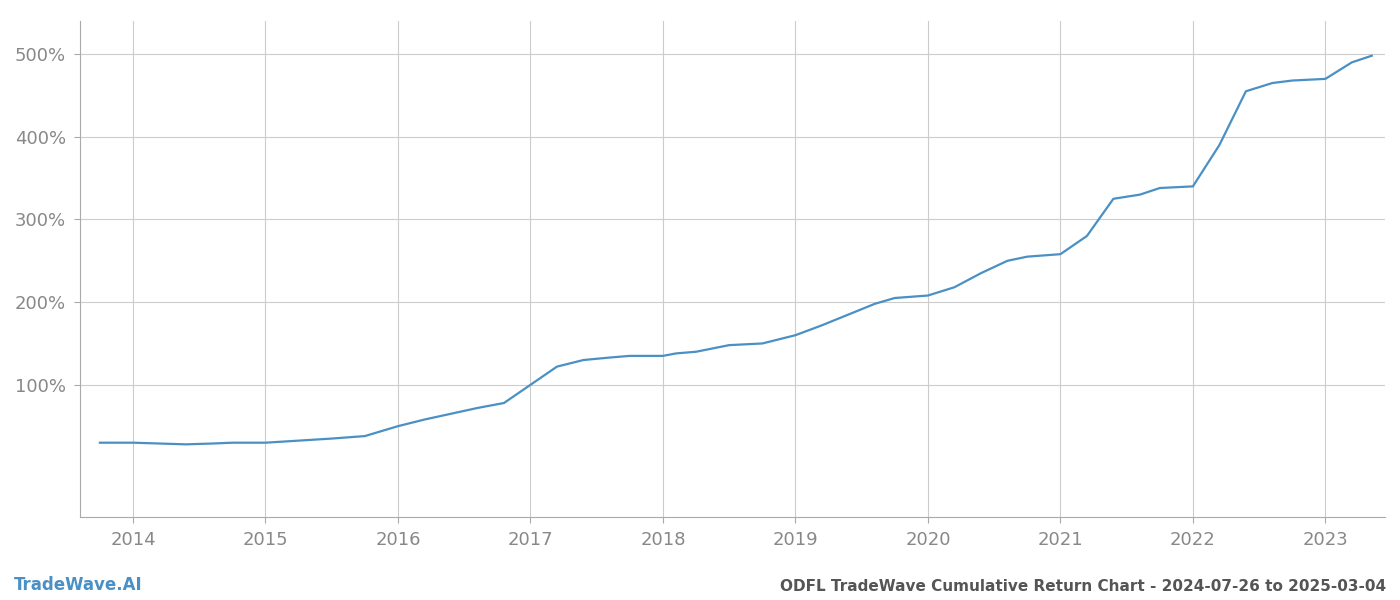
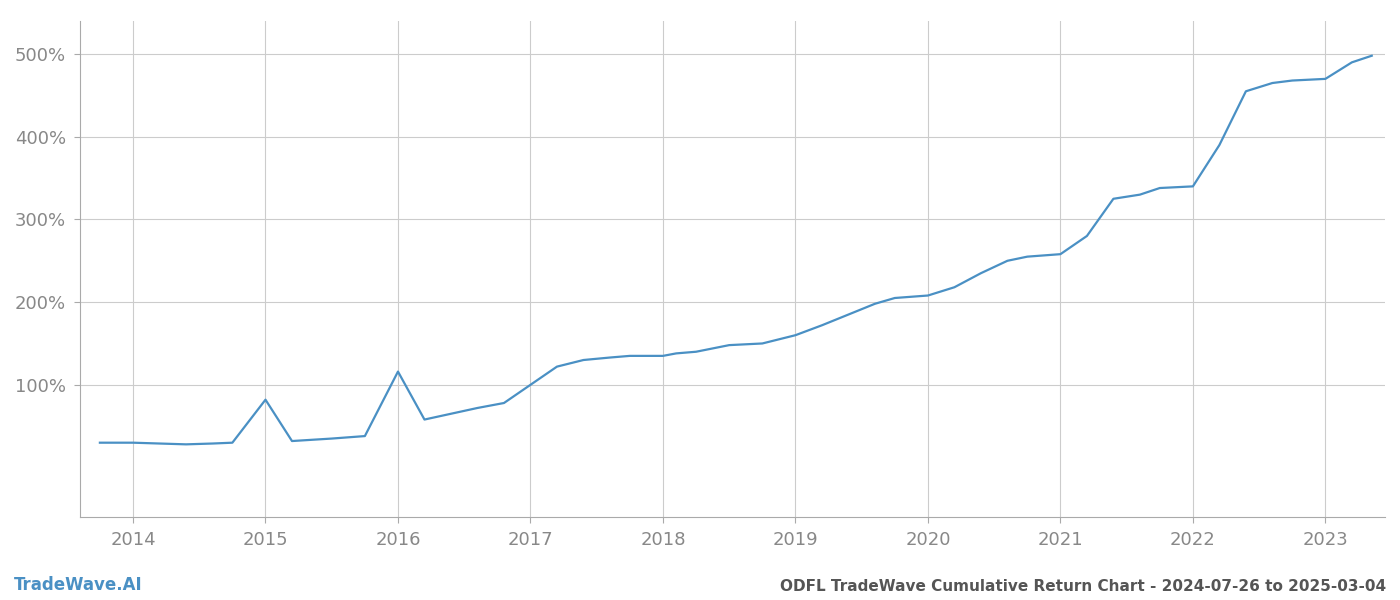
2015: 30% -> 82%
2016: 50% -> 116%
